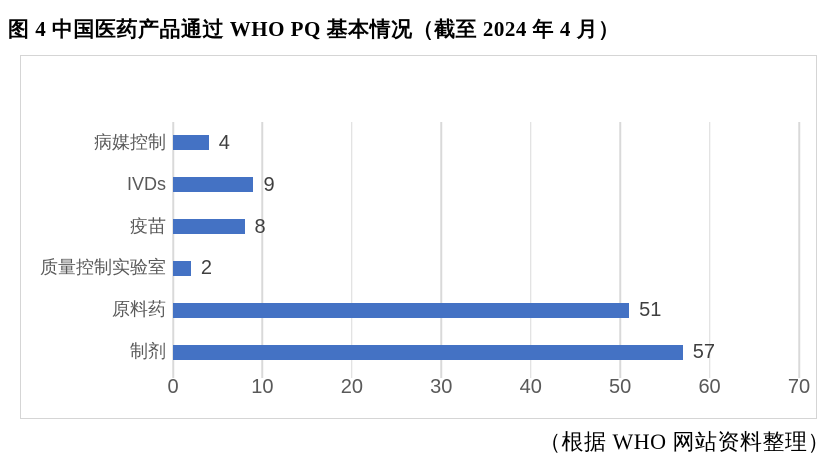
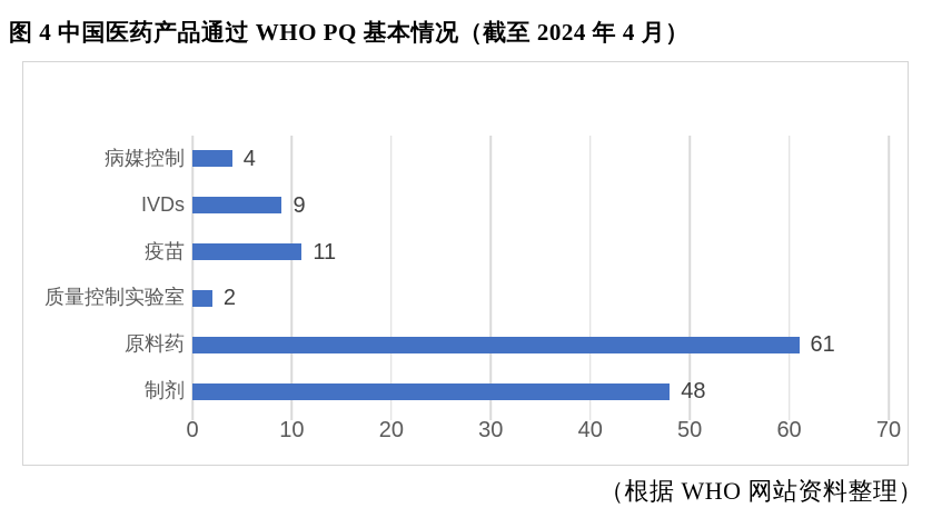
疫苗: 8 -> 11
原料药: 51 -> 61
制剂: 57 -> 48
